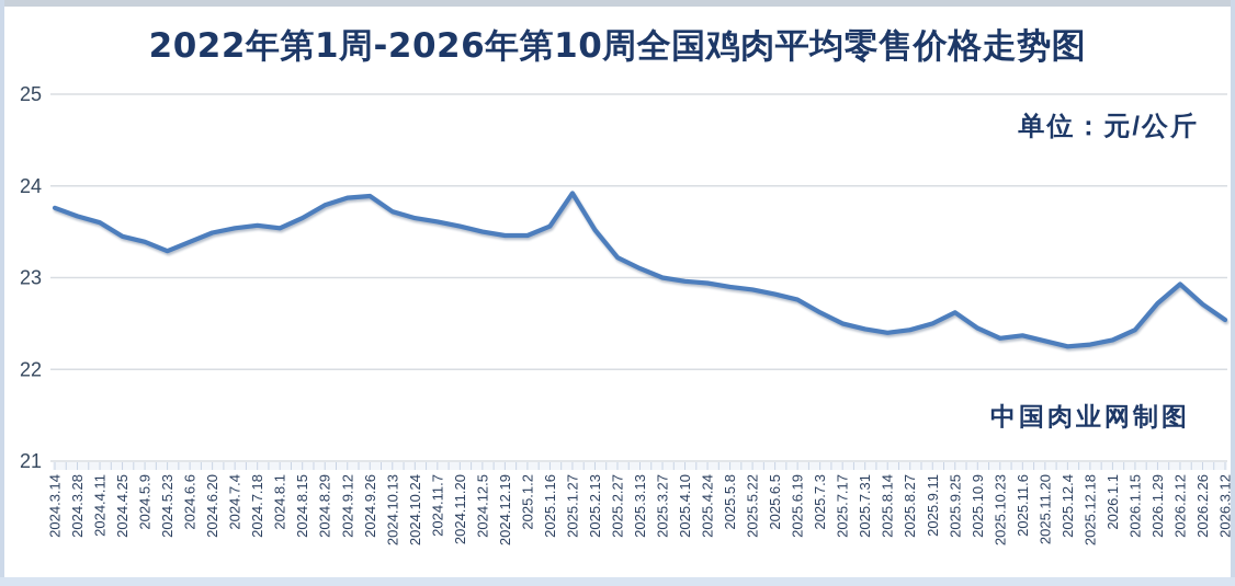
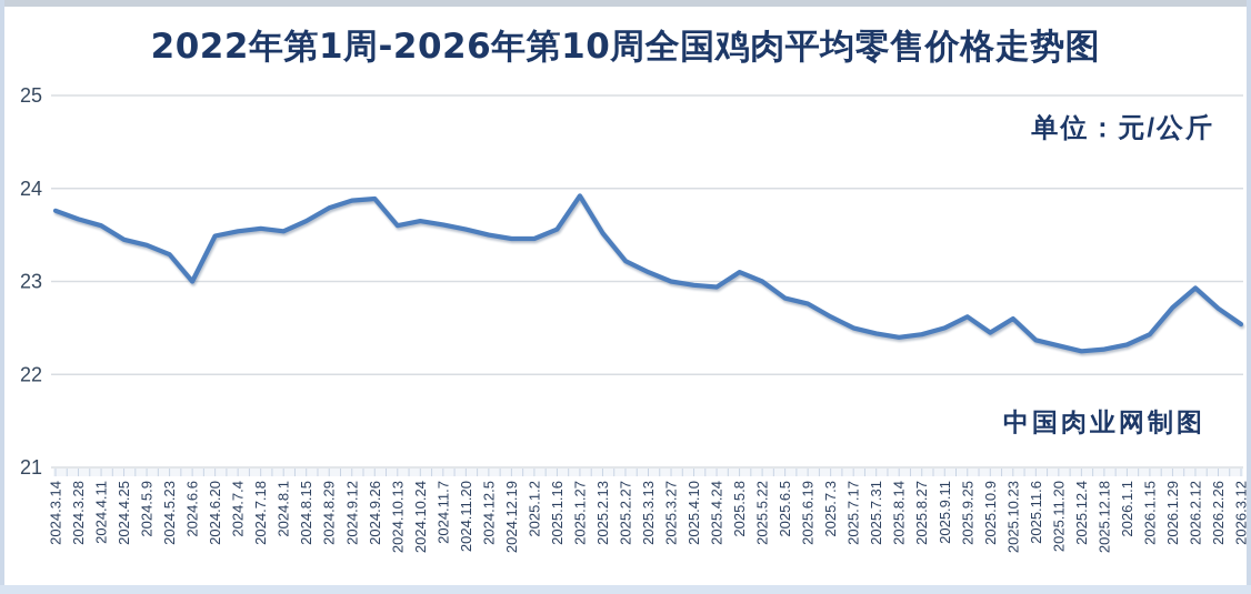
2024.6.6: 23.4 -> 23.0
2024.10.13: 23.7 -> 23.6
2025.5.8: 22.9 -> 23.1
2025.5.22: 22.9 -> 23.0
2025.10.23: 22.3 -> 22.6
